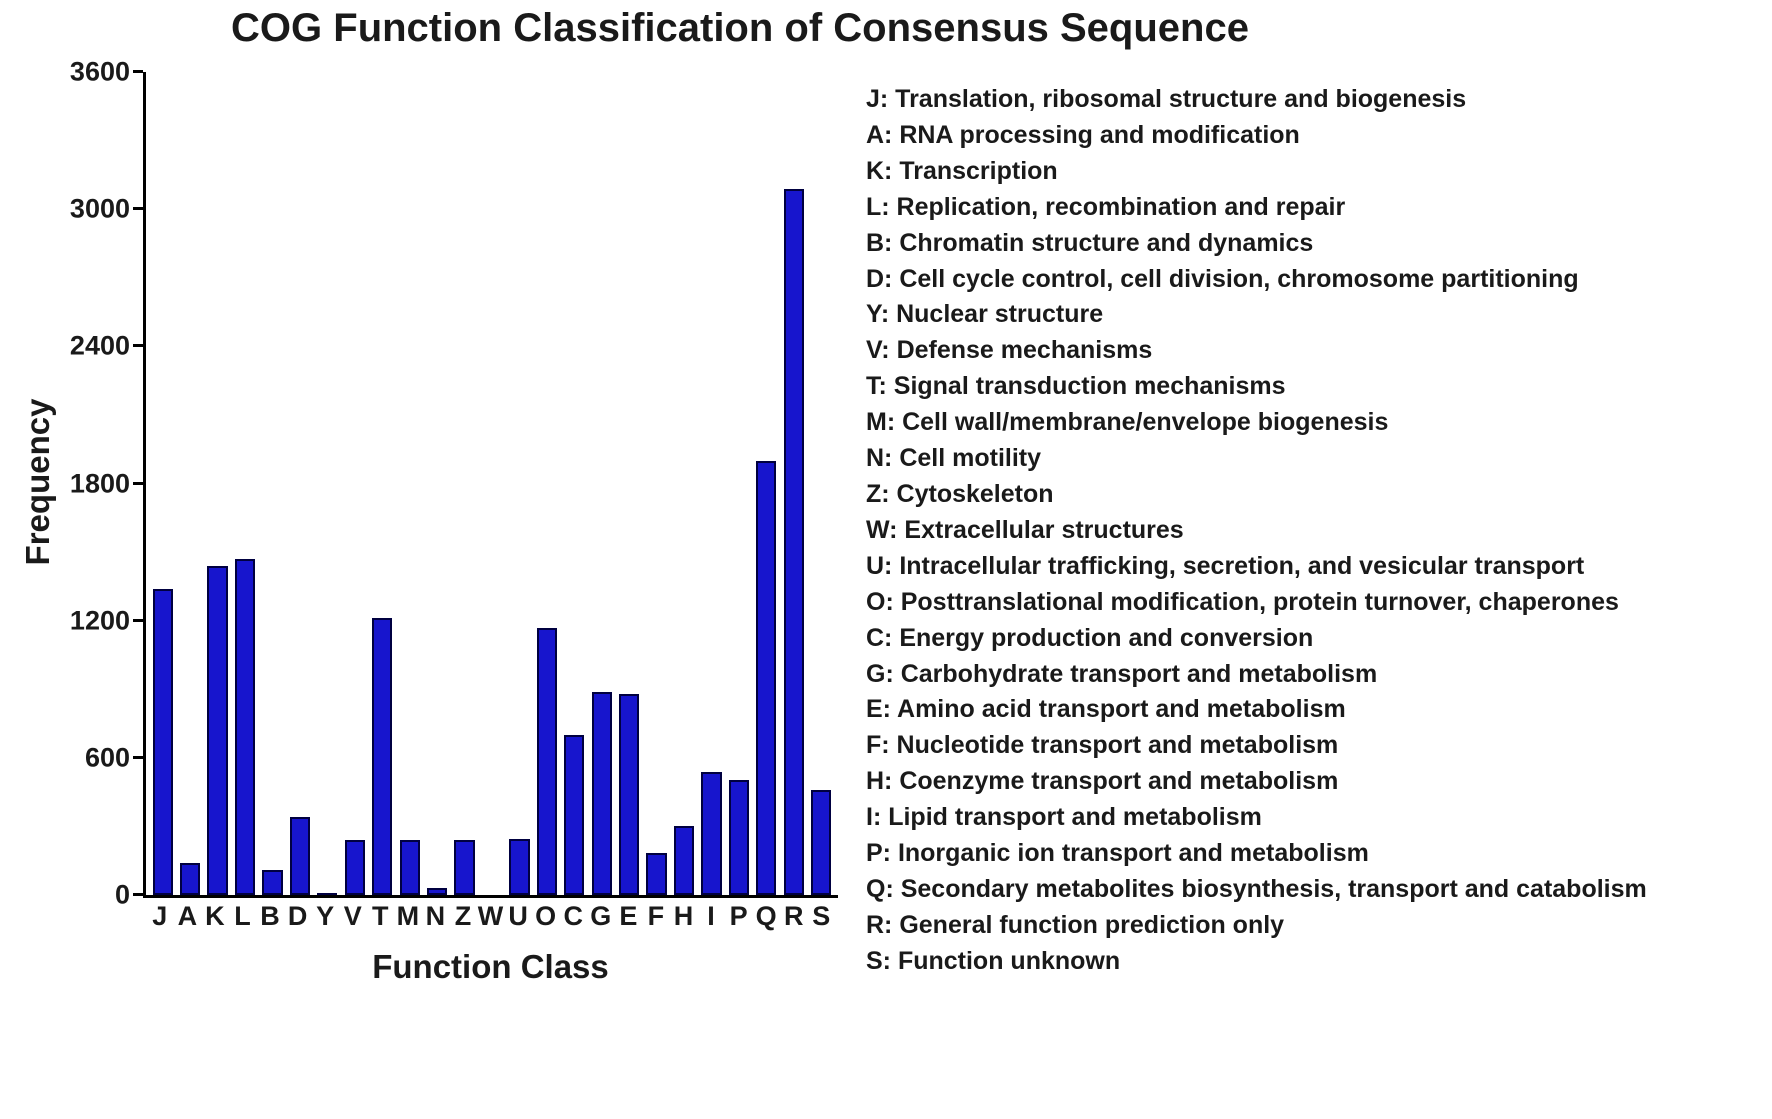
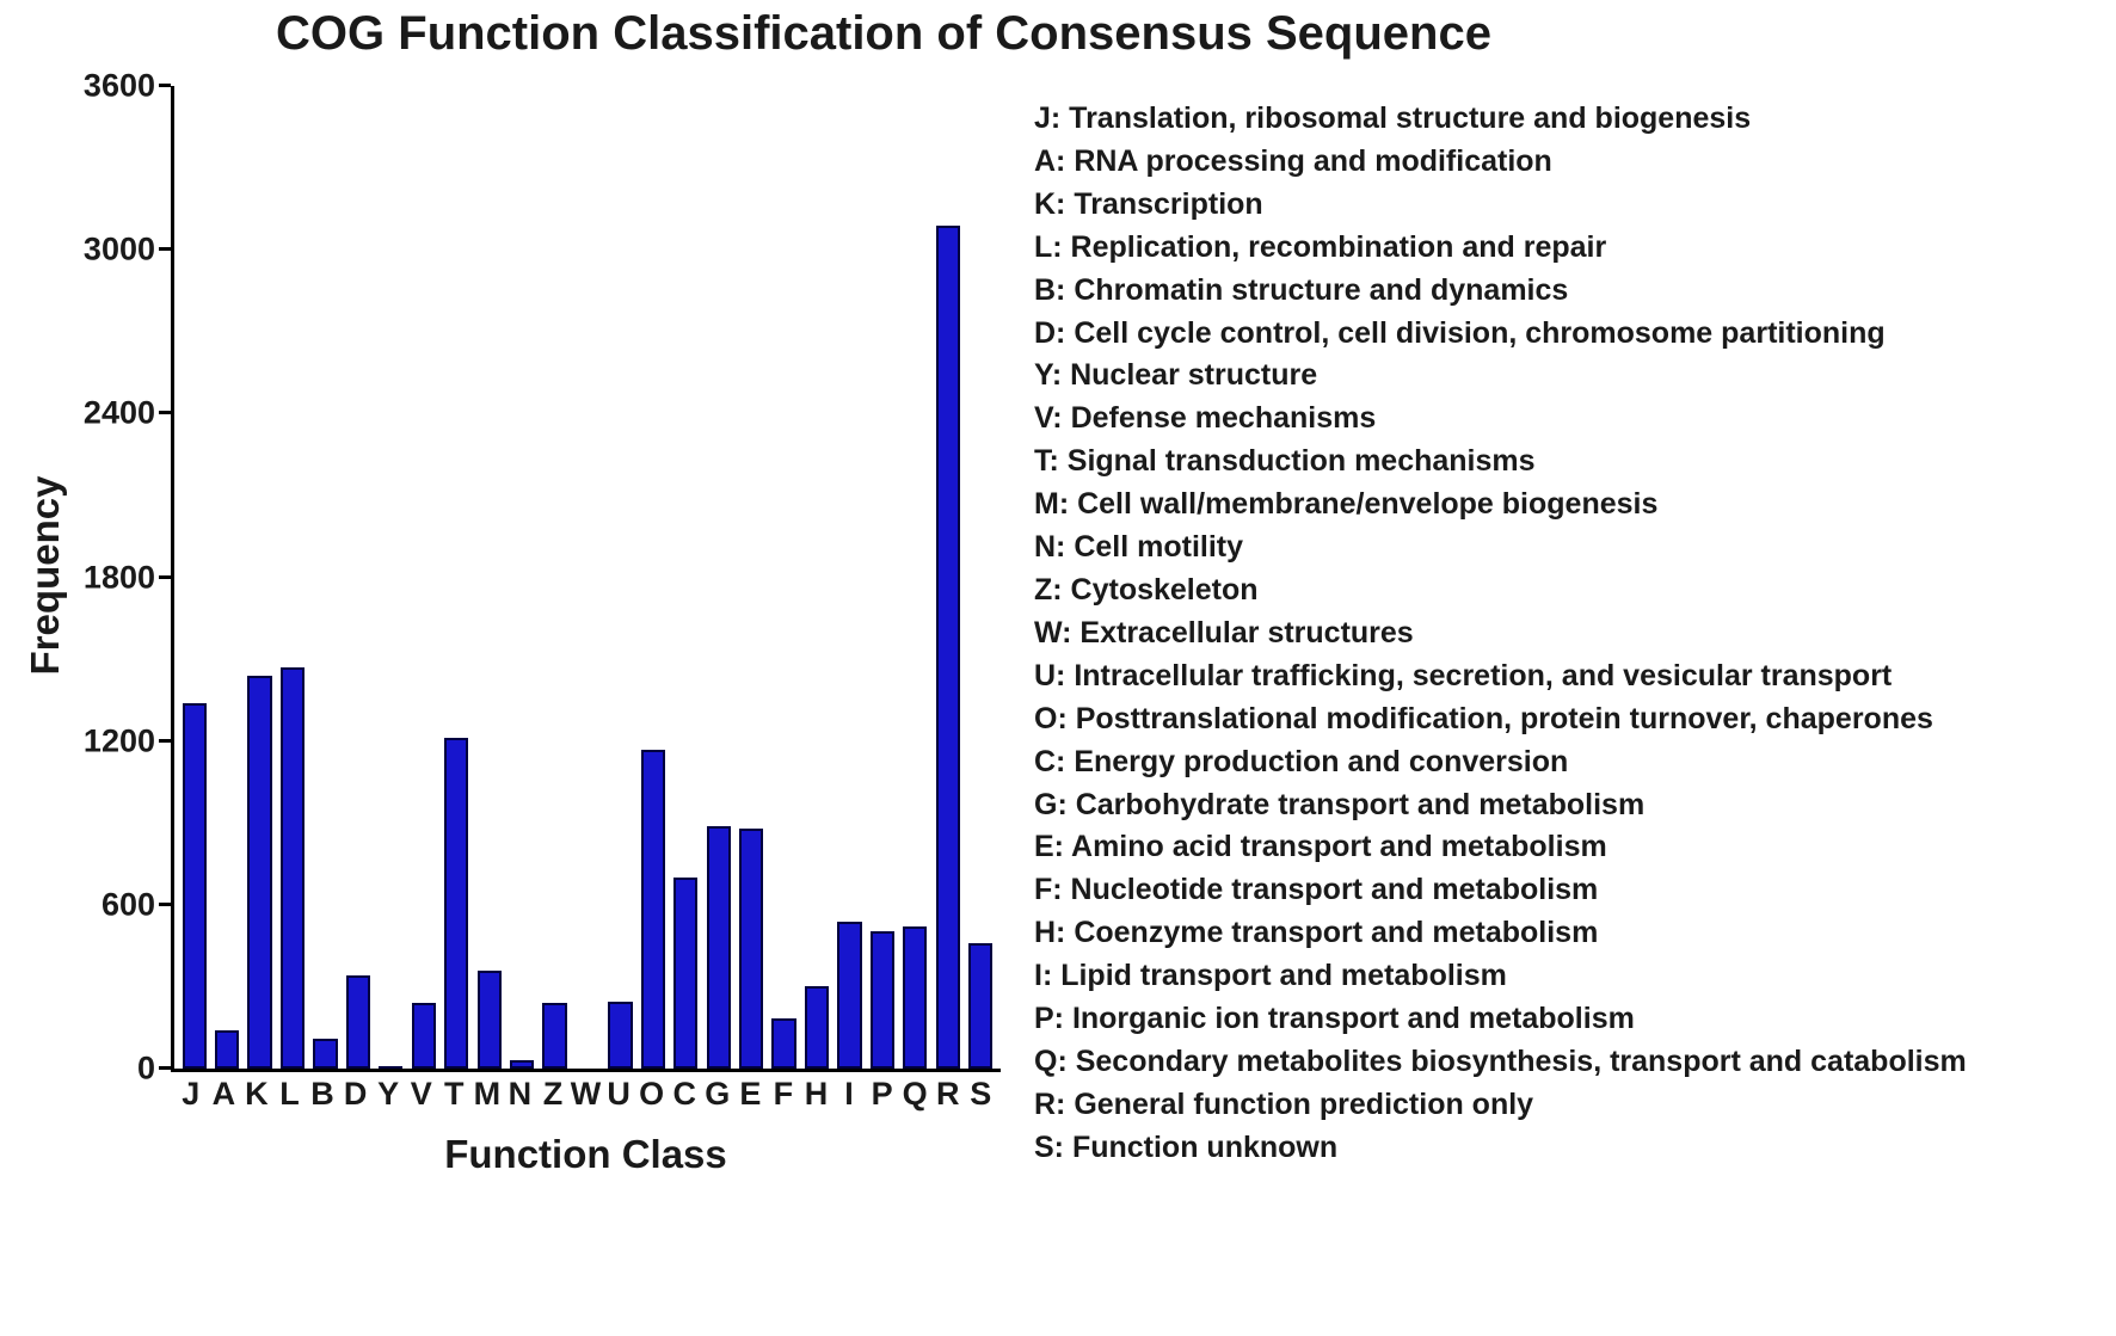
M: 240 -> 360
Q: 1900 -> 520
